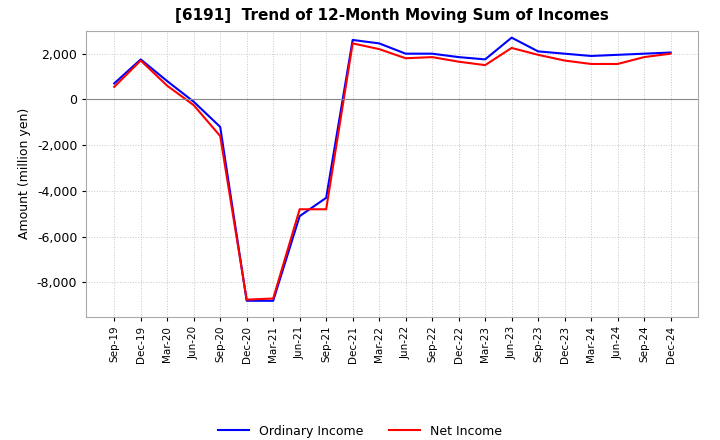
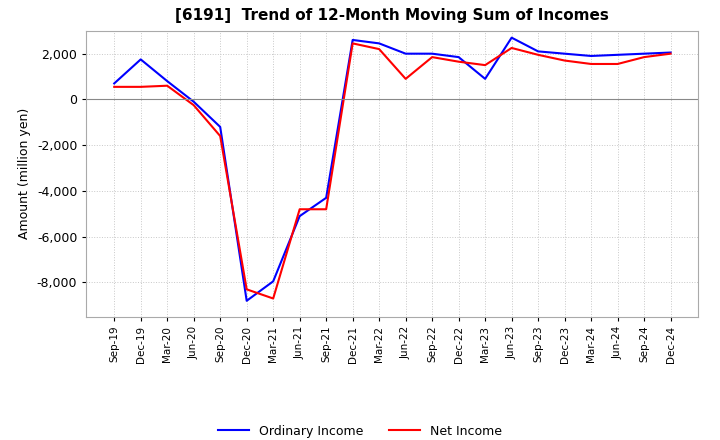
Net Income/Dec-19: 1,700 -> 550
Net Income/Dec-20: -8,750 -> -8,300
Ordinary Income/Mar-21: -8,800 -> -7,950
Net Income/Jun-22: 1,800 -> 900
Ordinary Income/Mar-23: 1,750 -> 900
